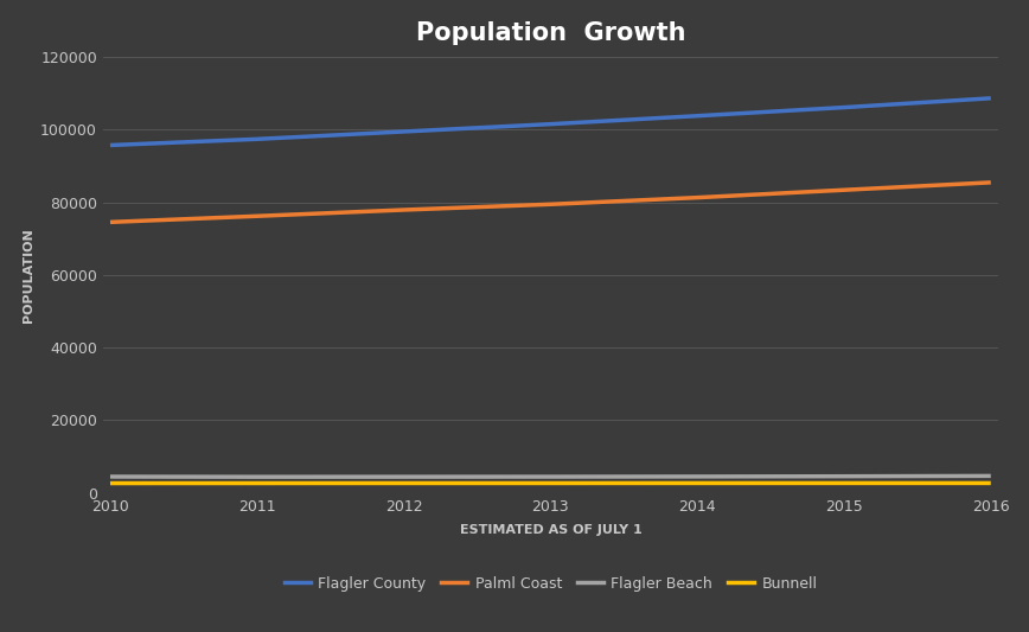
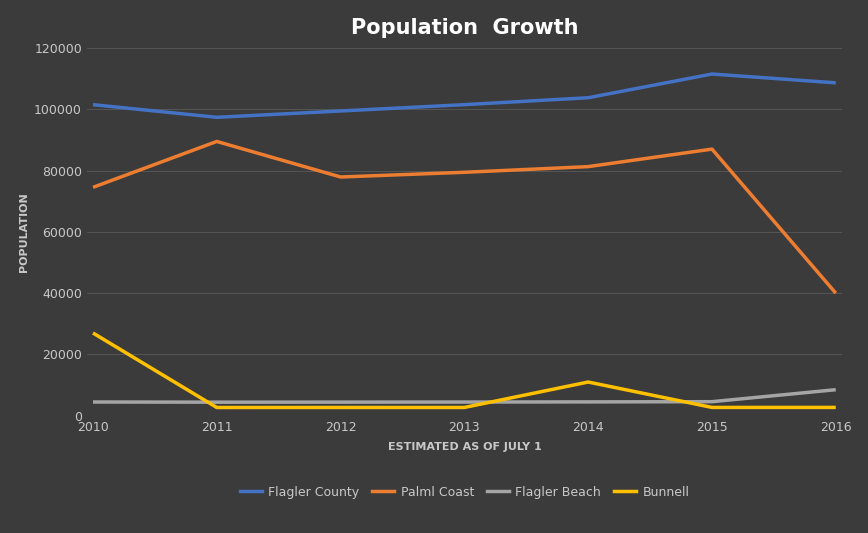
Flagler County/2010: 95700 -> 101500
Bunnell/2010: 2700 -> 27000
Palml Coast/2011: 76200 -> 89500
Bunnell/2014: 2700 -> 11000
Flagler County/2015: 106100 -> 111500
Palml Coast/2015: 83400 -> 87000
Palml Coast/2016: 85400 -> 40000
Flagler Beach/2016: 4700 -> 8500
